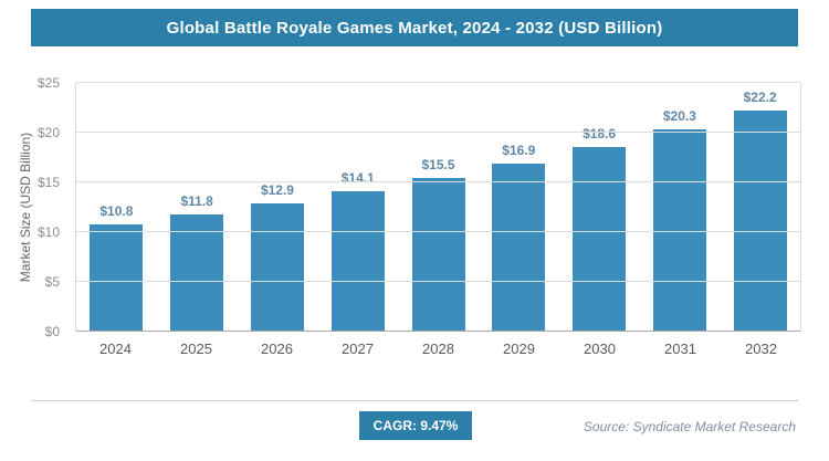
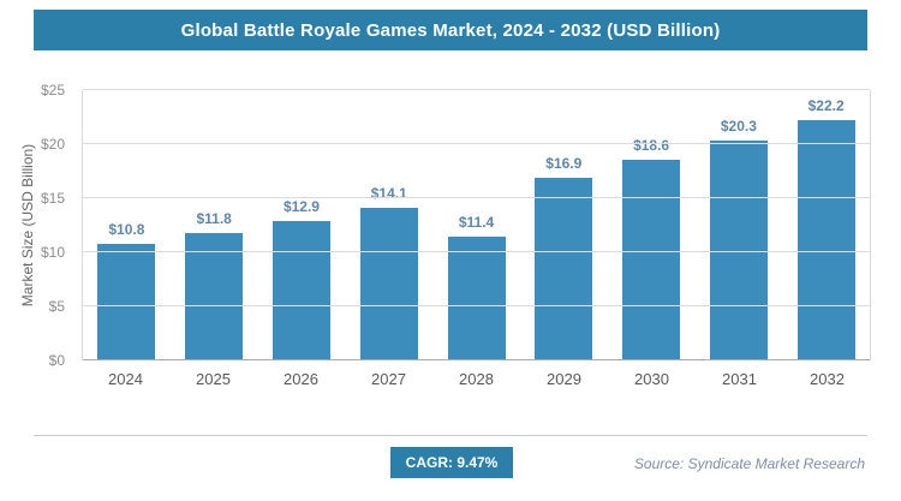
2028: $15.5 -> $11.4
